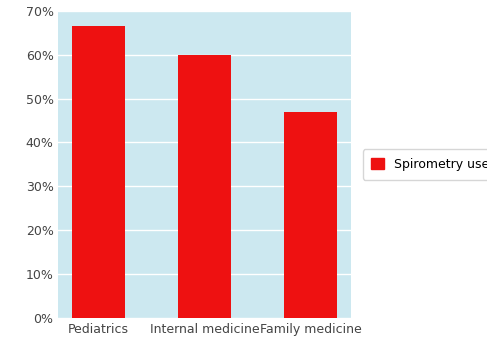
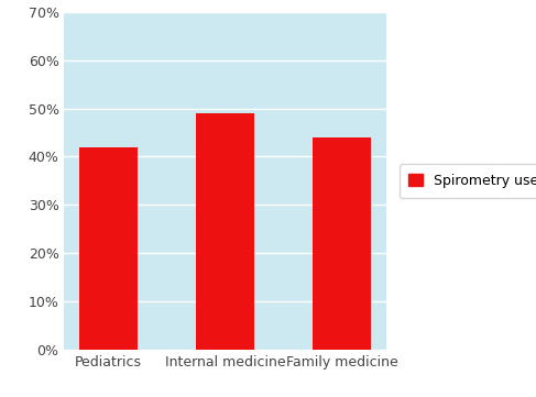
Pediatrics: 66.5% -> 42.0%
Internal medicine: 60.0% -> 49.0%
Family medicine: 47.0% -> 44.0%
